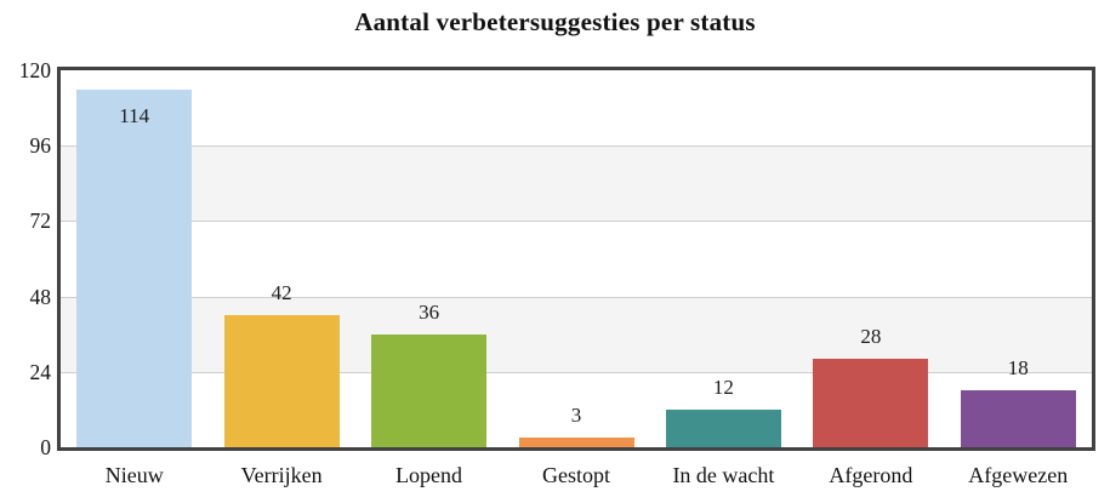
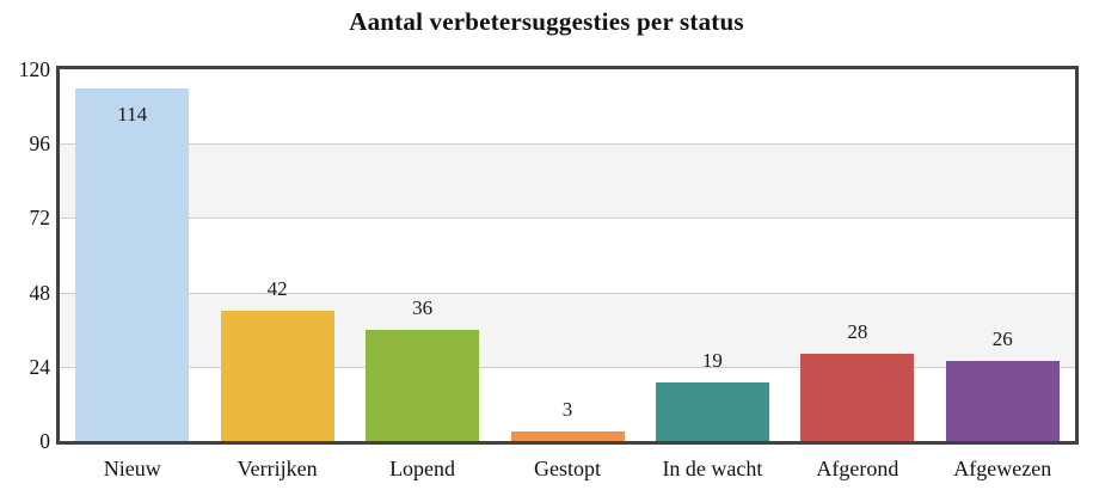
In de wacht: 12 -> 19
Afgewezen: 18 -> 26
